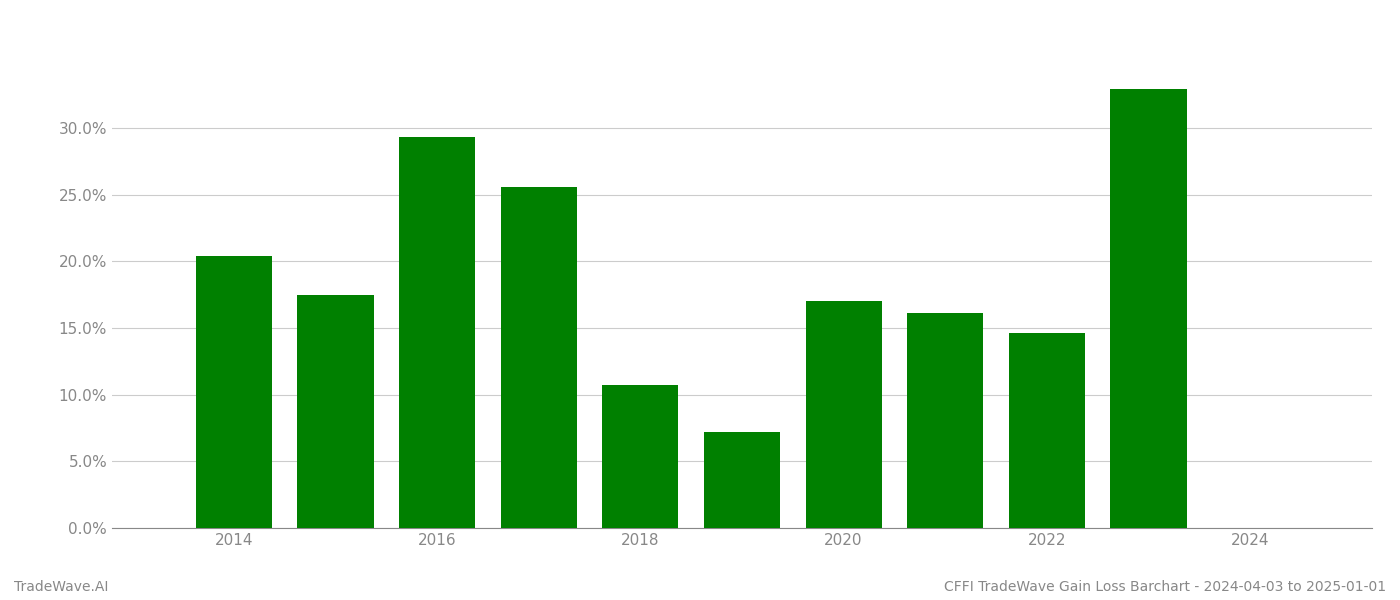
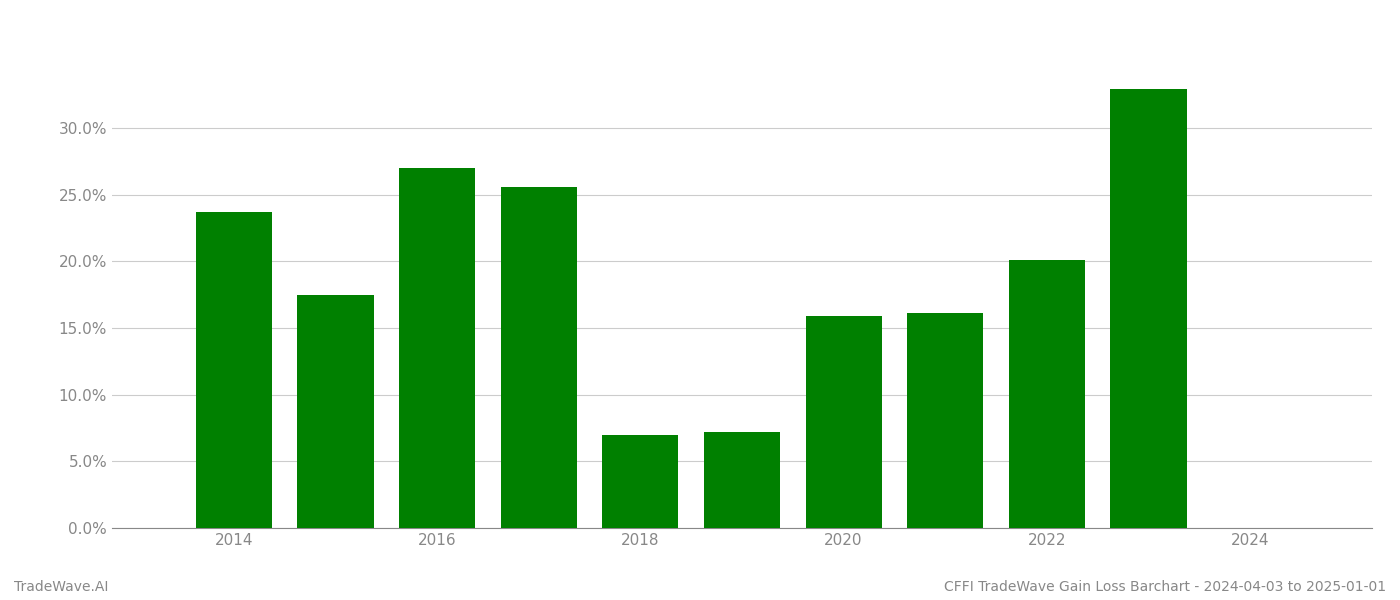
2014: 20.4% -> 23.7%
2016: 29.3% -> 27.0%
2018: 10.7% -> 7.0%
2020: 17.0% -> 15.9%
2022: 14.6% -> 20.1%
